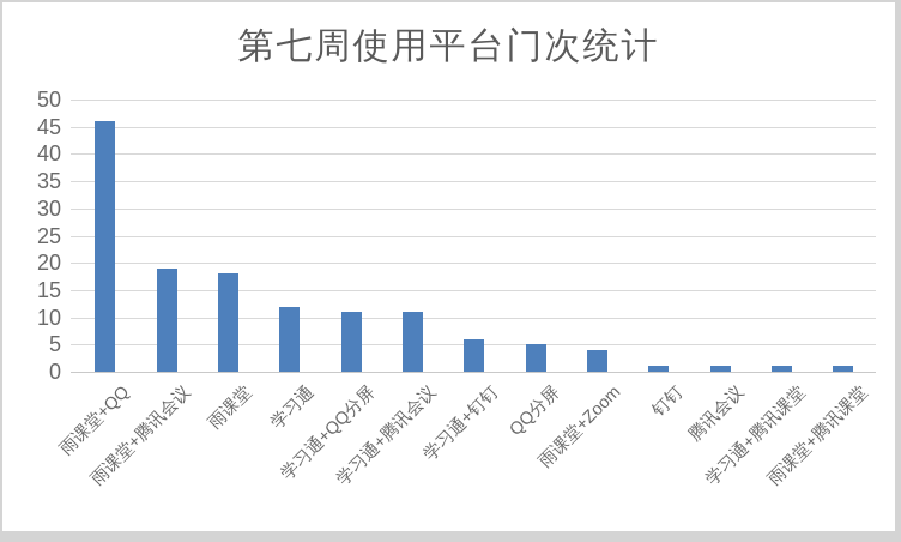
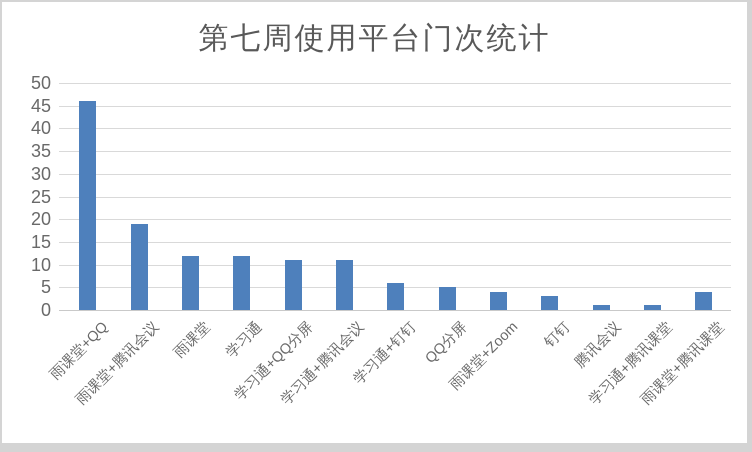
雨课堂: 18 -> 12
钉钉: 1 -> 3
雨课堂+腾讯课堂: 1 -> 4
